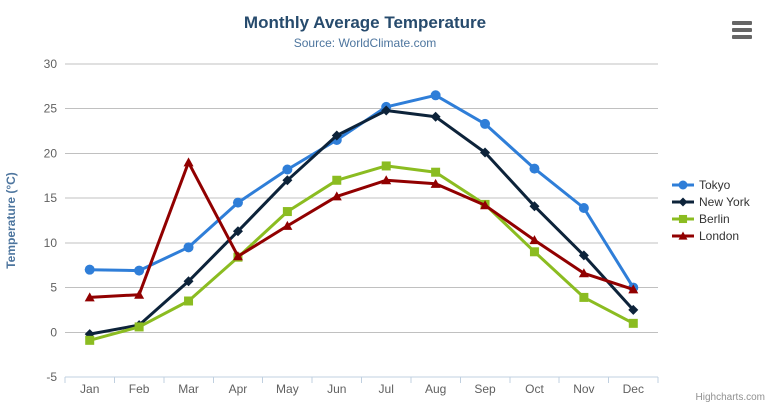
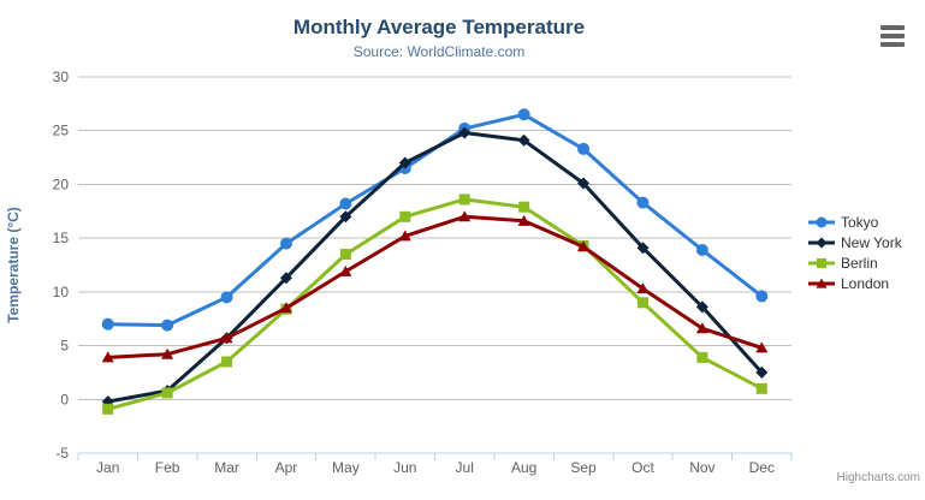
London/Mar: 19 -> 6
Tokyo/Dec: 5 -> 10
